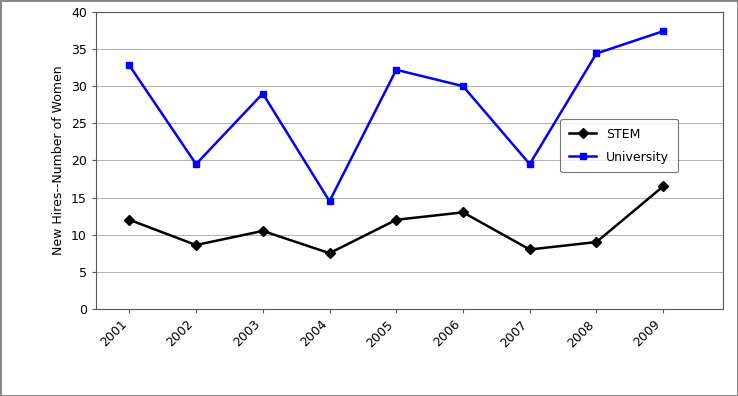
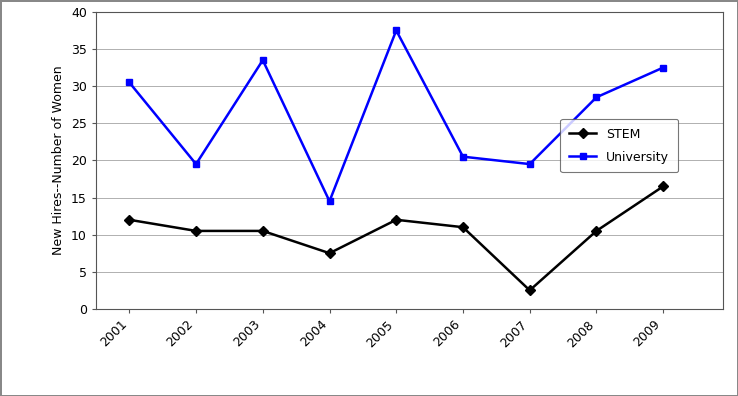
University/2001: 32.8 -> 30.5
STEM/2002: 8.6 -> 10.5
University/2003: 29.0 -> 33.5
University/2005: 32.2 -> 37.5
STEM/2006: 13.0 -> 11.0
University/2006: 30.0 -> 20.5
STEM/2007: 8.0 -> 2.5
STEM/2008: 9.0 -> 10.5
University/2008: 34.4 -> 28.5
University/2009: 37.4 -> 32.5
